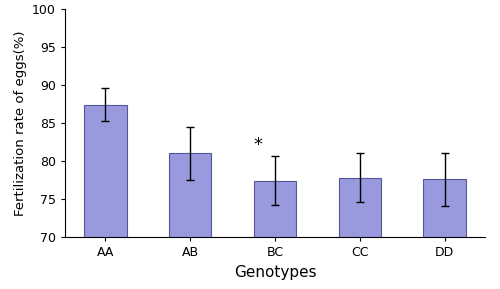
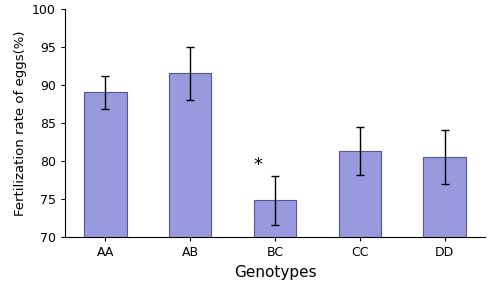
AA: 87.4 -> 89.0
AB: 81.0 -> 91.5
BC: 77.4 -> 74.8
CC: 77.8 -> 81.3
DD: 77.6 -> 80.5
